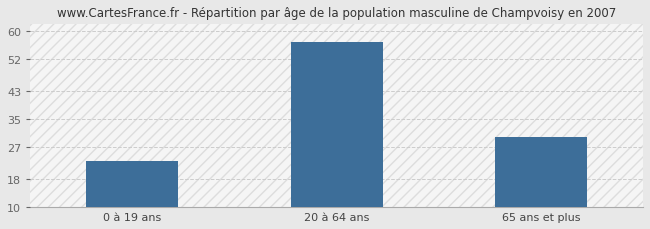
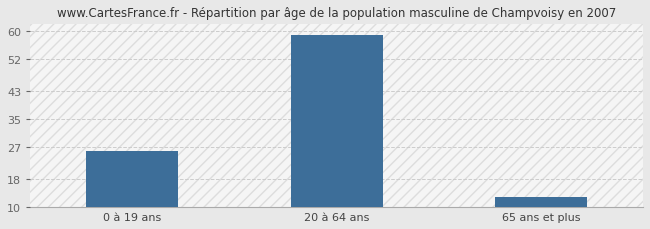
0 à 19 ans: 23 -> 26
20 à 64 ans: 57 -> 59
65 ans et plus: 30 -> 13
